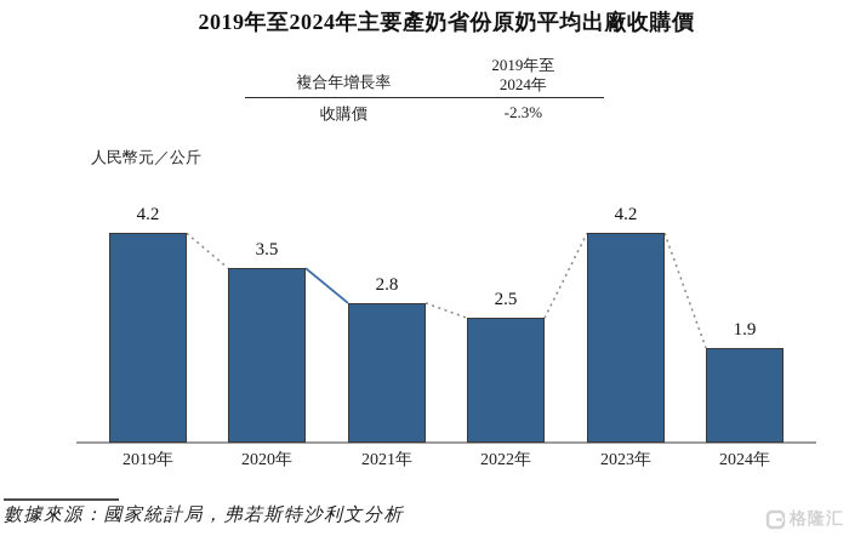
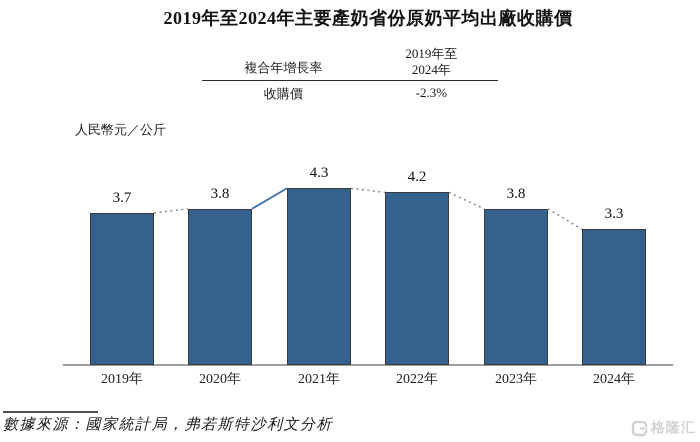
2019年: 4.2 -> 3.7
2020年: 3.5 -> 3.8
2021年: 2.8 -> 4.3
2022年: 2.5 -> 4.2
2023年: 4.2 -> 3.8
2024年: 1.9 -> 3.3
